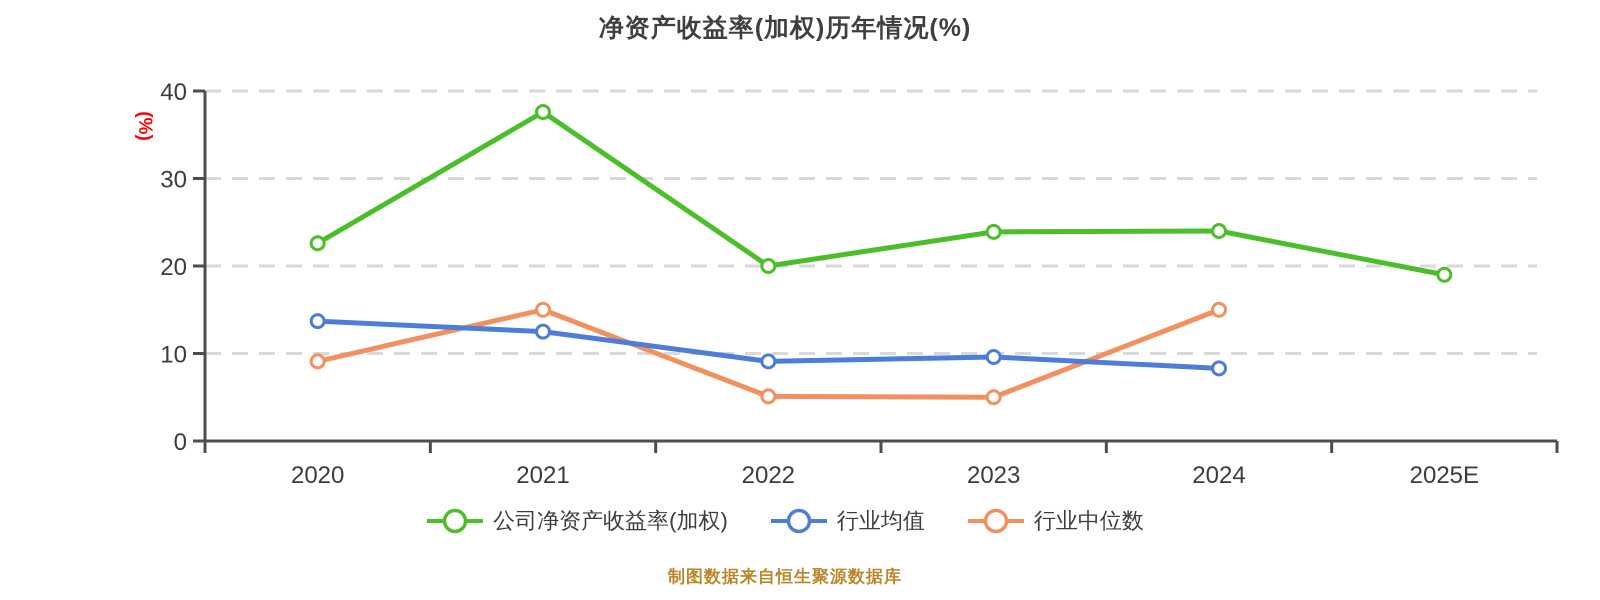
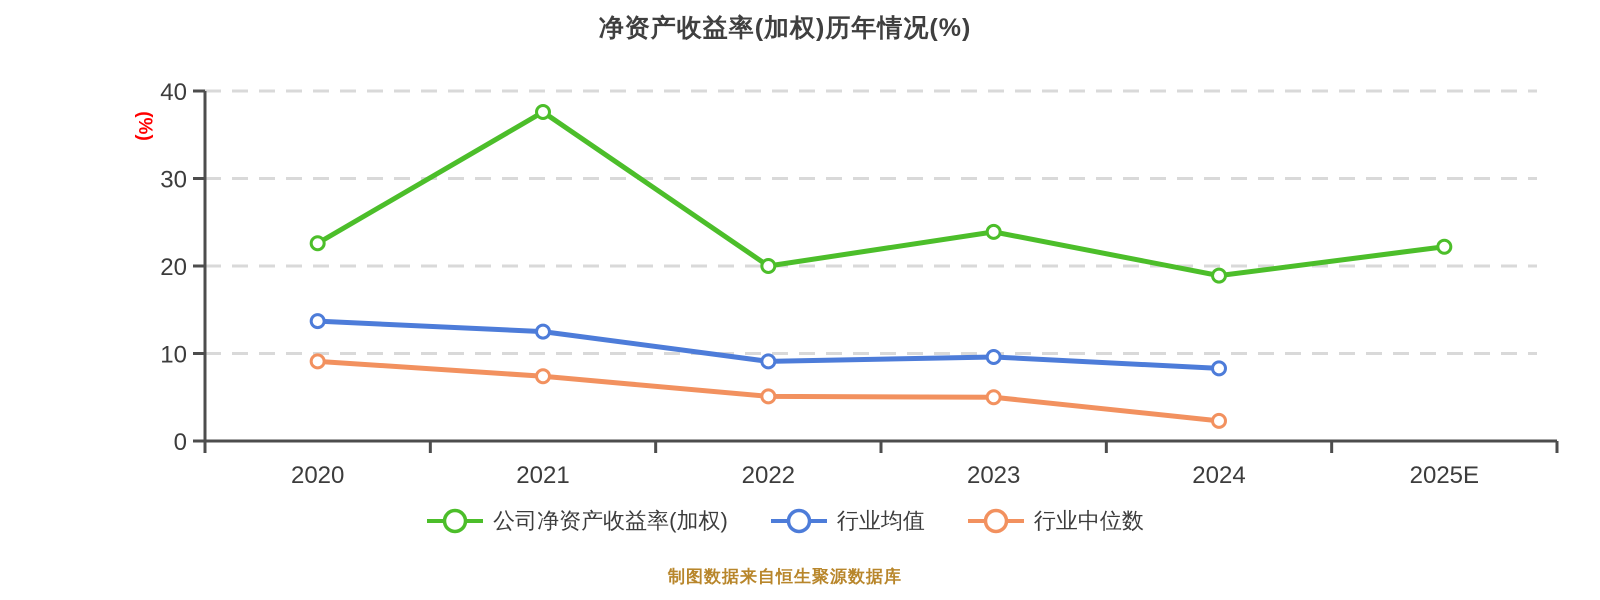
行业中位数/2021: 15 -> 7
公司净资产收益率(加权)/2024: 24 -> 19
行业中位数/2024: 15 -> 2
公司净资产收益率(加权)/2025E: 19 -> 22
